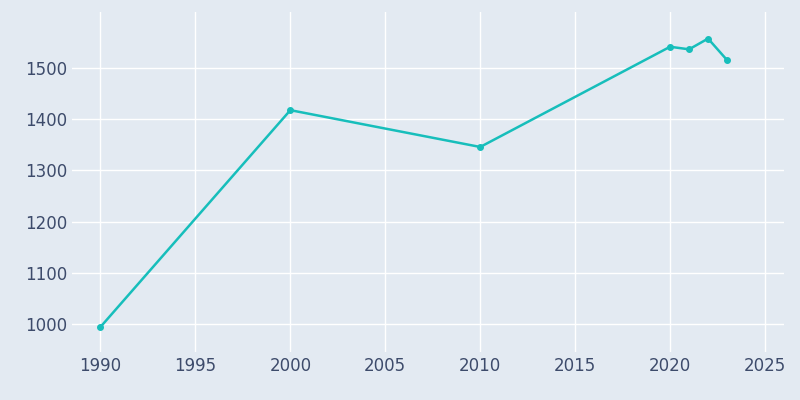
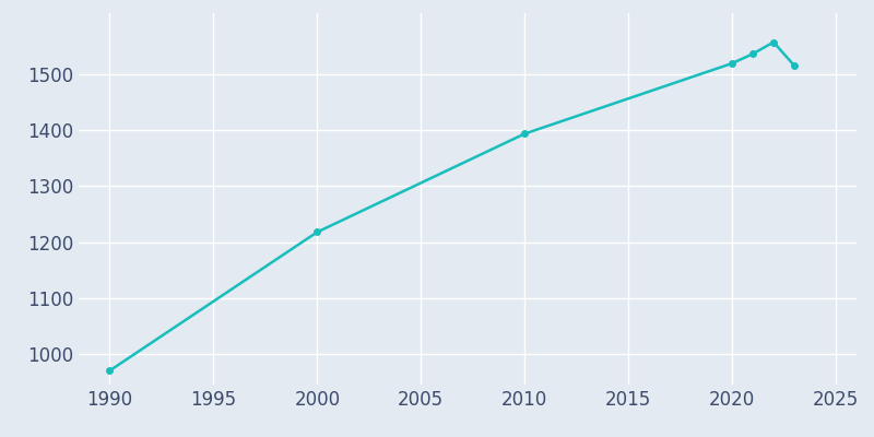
1990: 994 -> 970
2000: 1418 -> 1218
2010: 1346 -> 1394
2020: 1542 -> 1520
